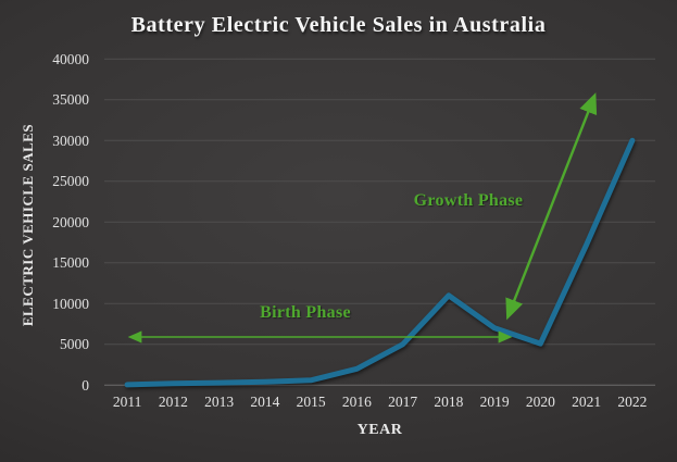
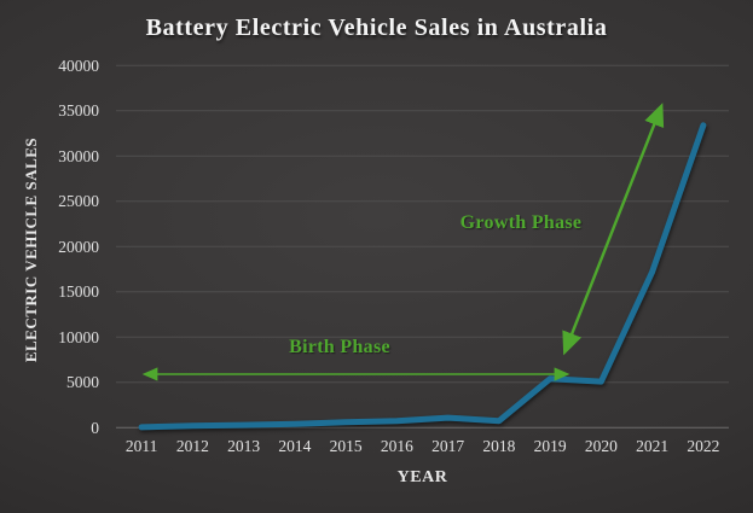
2016: 2000 -> 1000
2017: 5000 -> 1000
2018: 11000 -> 1000
2019: 7000 -> 5000
2022: 30000 -> 33000
